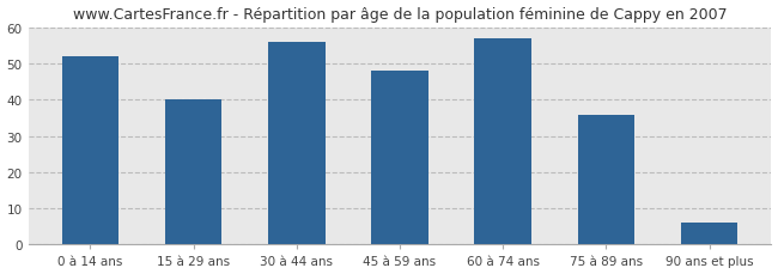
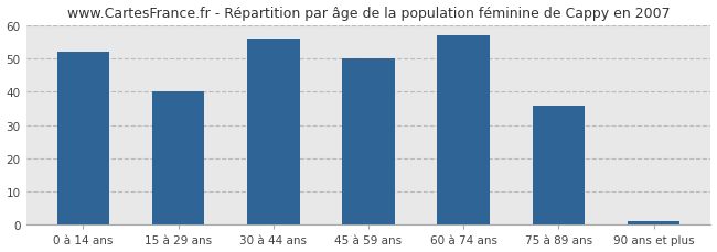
45 à 59 ans: 48 -> 50
90 ans et plus: 6 -> 1
